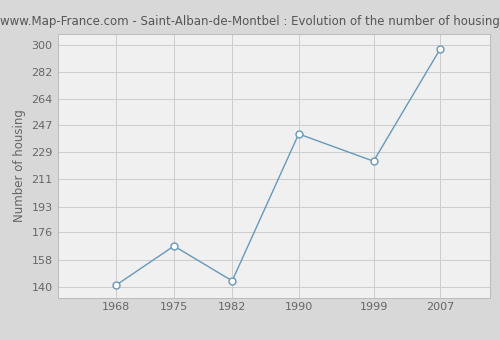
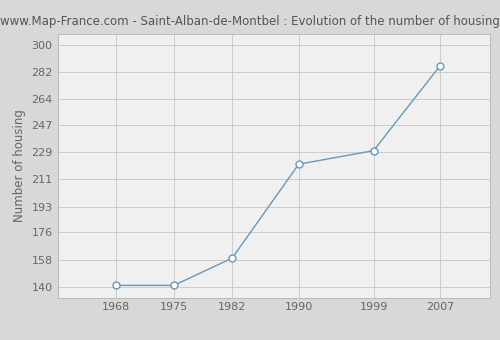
1975: 167 -> 141
1982: 144 -> 159
1990: 241 -> 221
1999: 223 -> 230
2007: 297 -> 286
